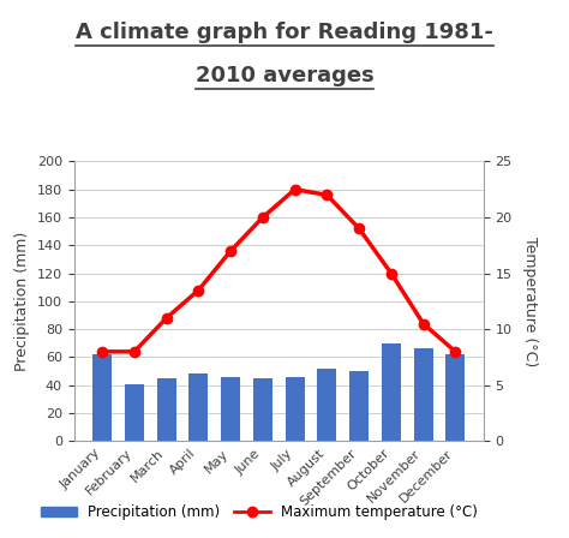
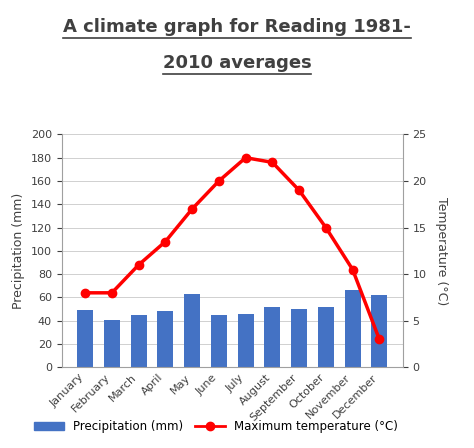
Precipitation (mm)/January: 62 -> 49
Precipitation (mm)/May: 46 -> 63
Precipitation (mm)/October: 70 -> 52
Maximum temperature (°C)/December: 8.0 -> 3.0
